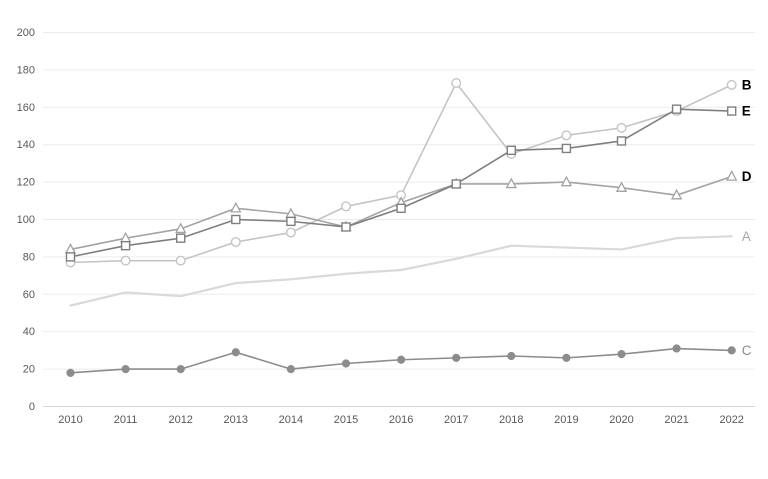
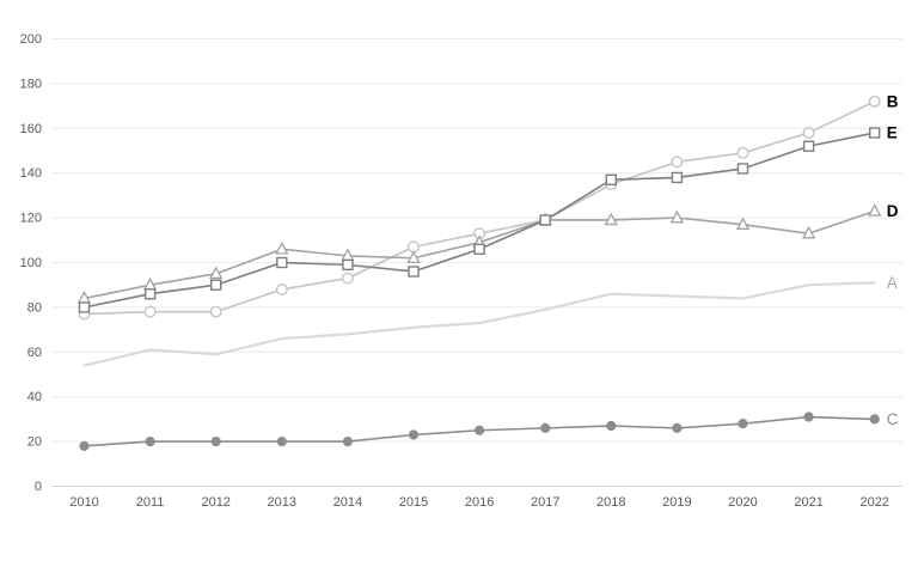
C/2013: 29 -> 20
D/2015: 96 -> 102
B/2017: 173 -> 119
E/2021: 159 -> 152
